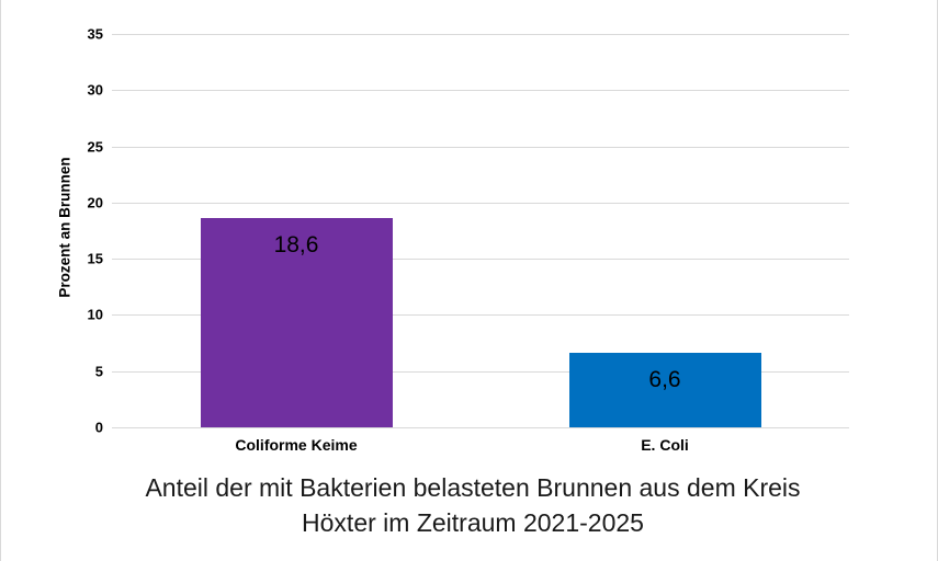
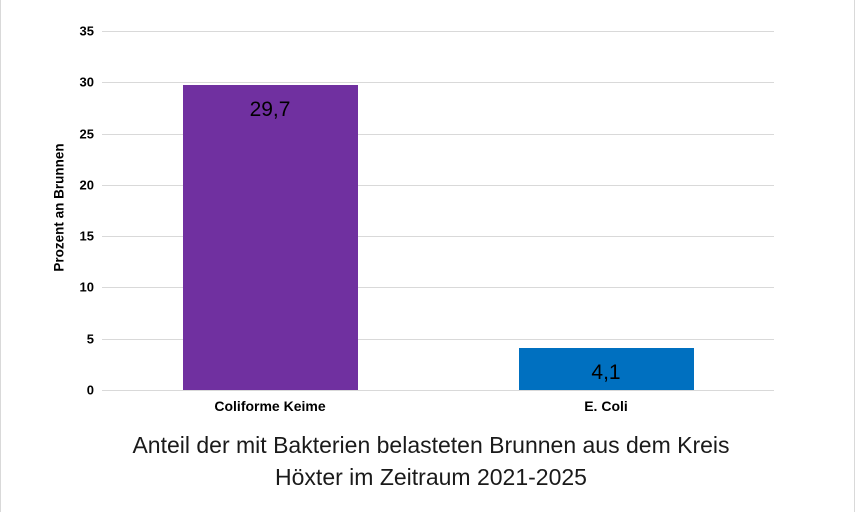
Coliforme Keime: 18,6 -> 29,7
E. Coli: 6,6 -> 4,1
